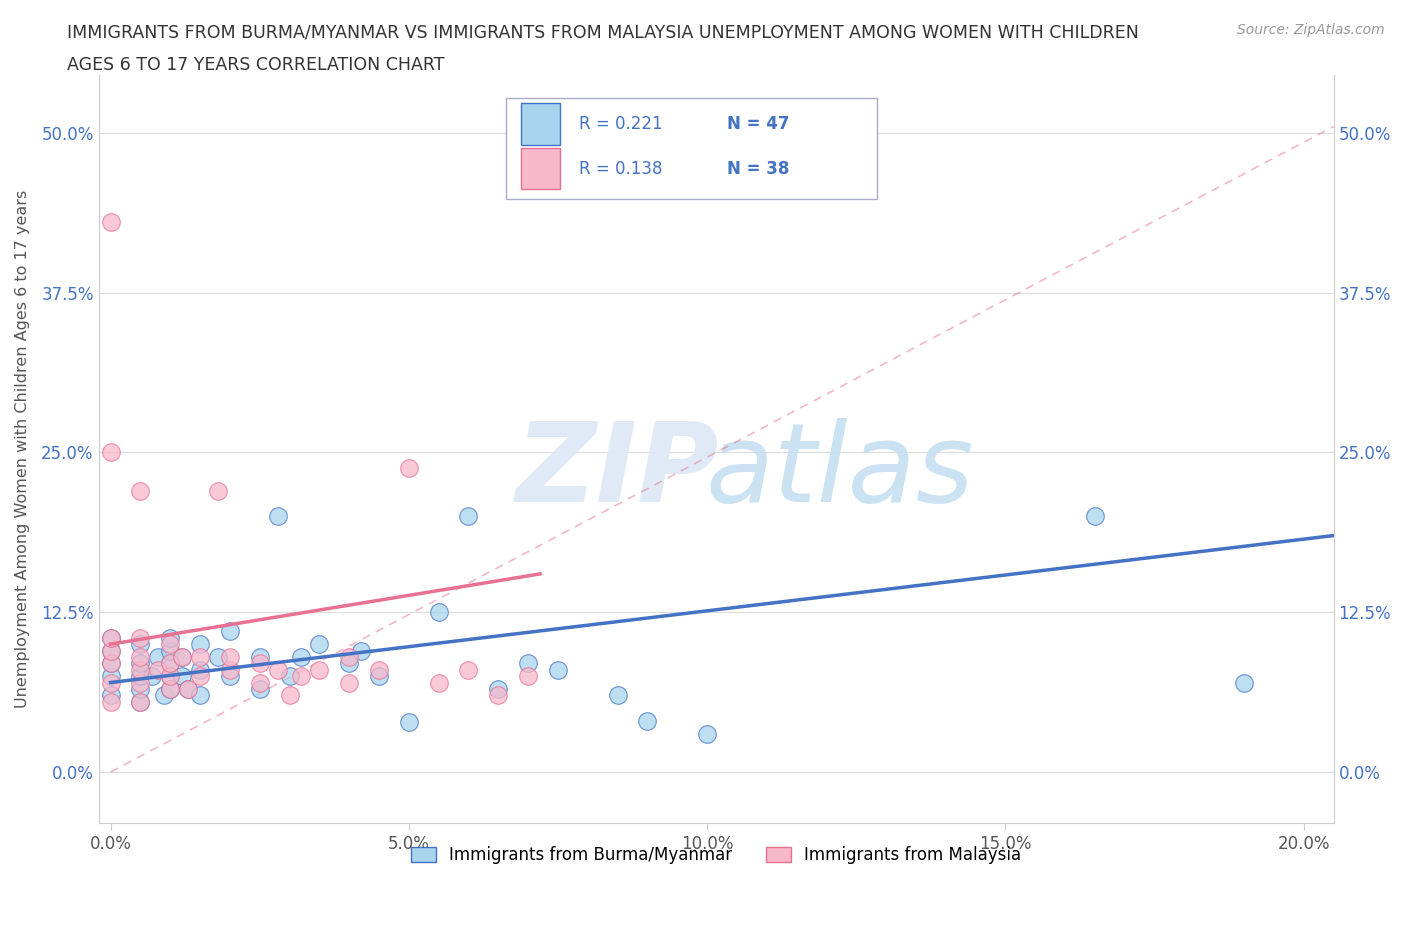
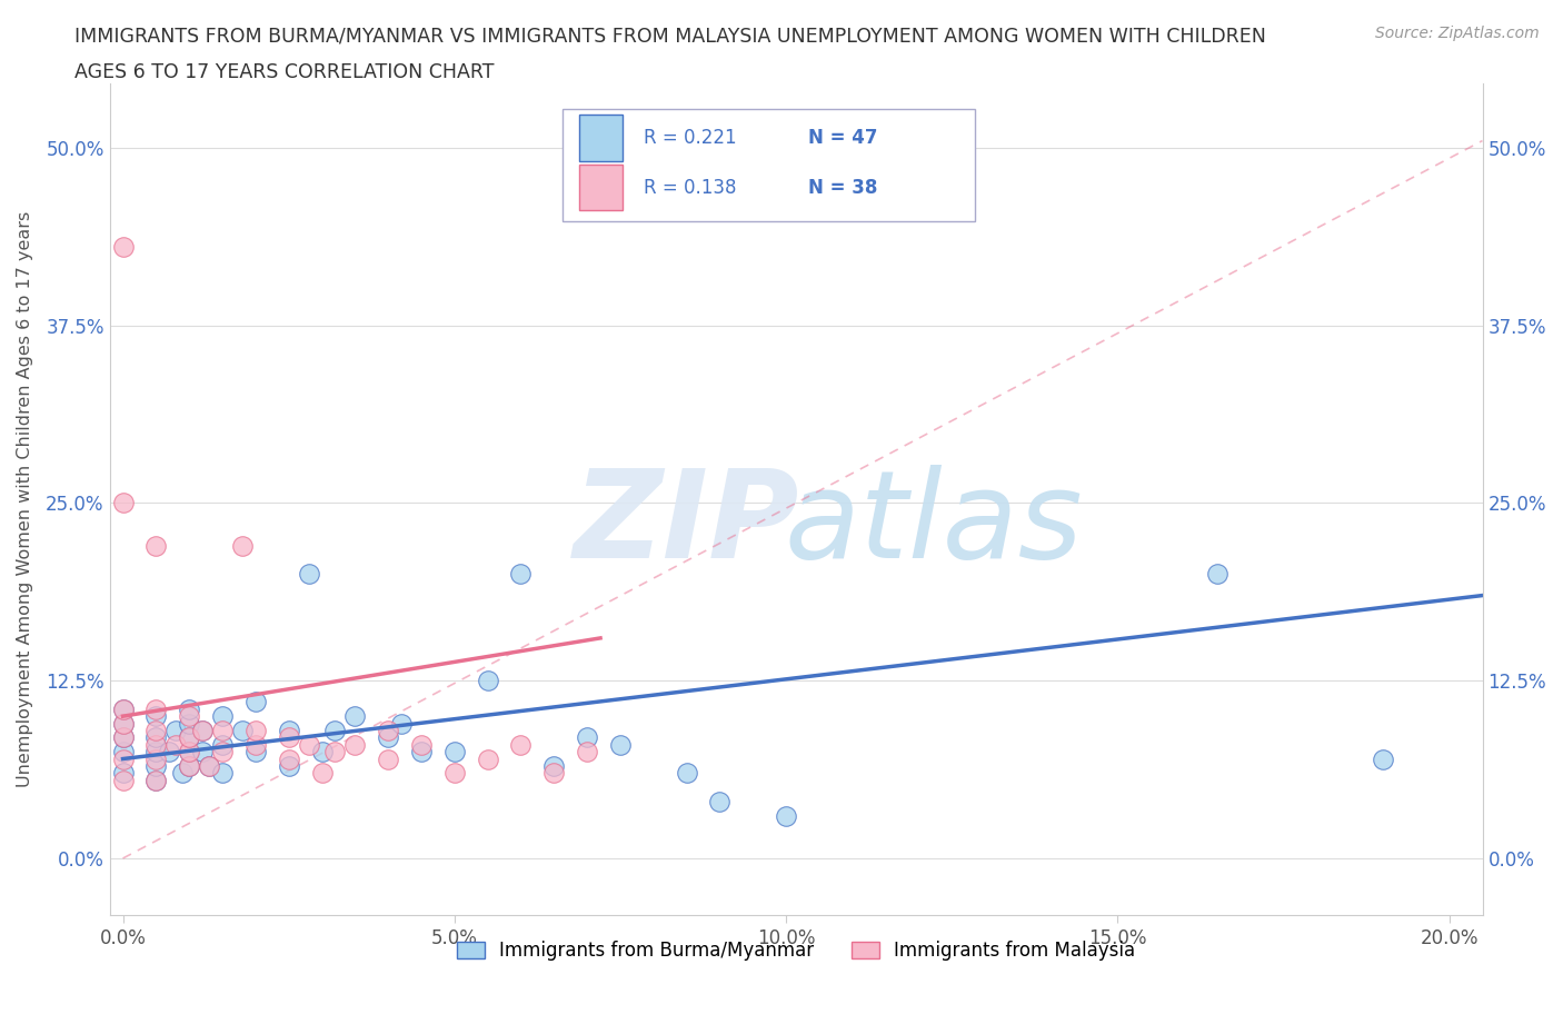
Immigrants from Burma/Myanmar/5.0%: 3.9% -> 7.5%
Immigrants from Malaysia/5.0%: 23.8% -> 6.0%
